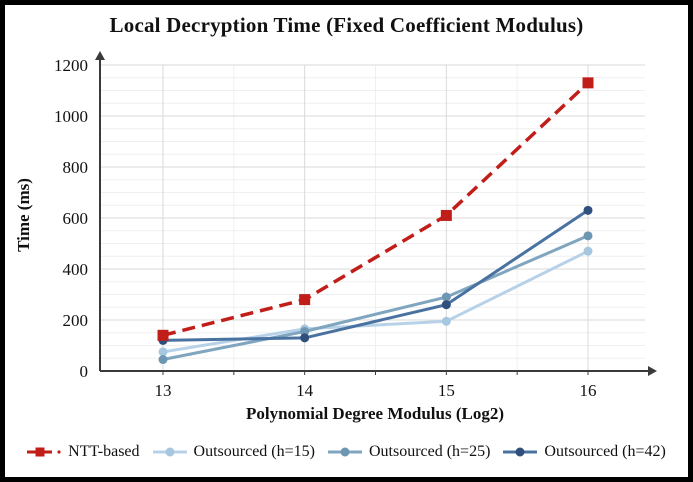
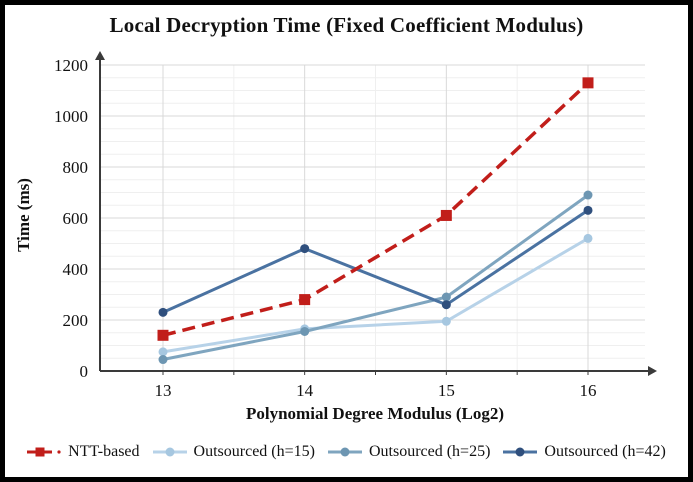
Outsourced (h=42)/13: 120 -> 230
Outsourced (h=42)/14: 130 -> 480
Outsourced (h=15)/16: 470 -> 520
Outsourced (h=25)/16: 530 -> 690
